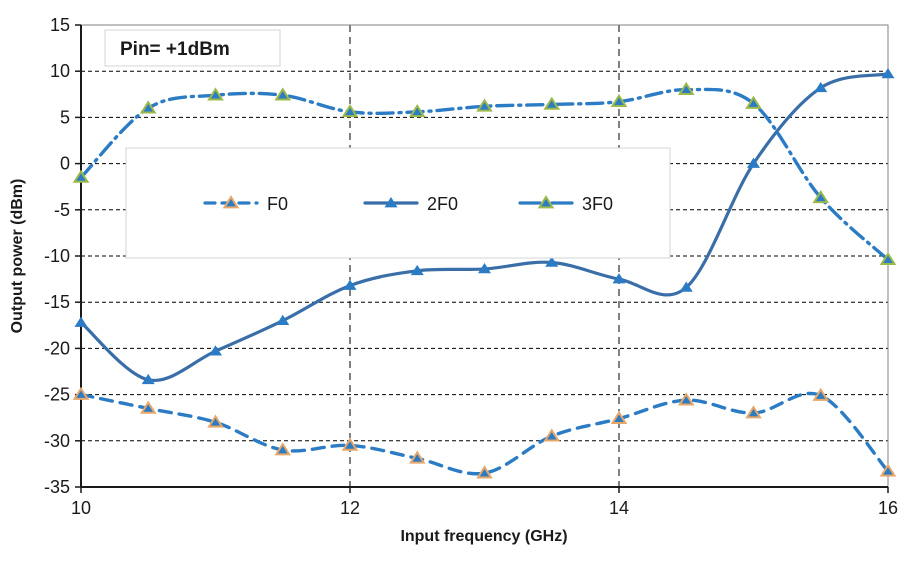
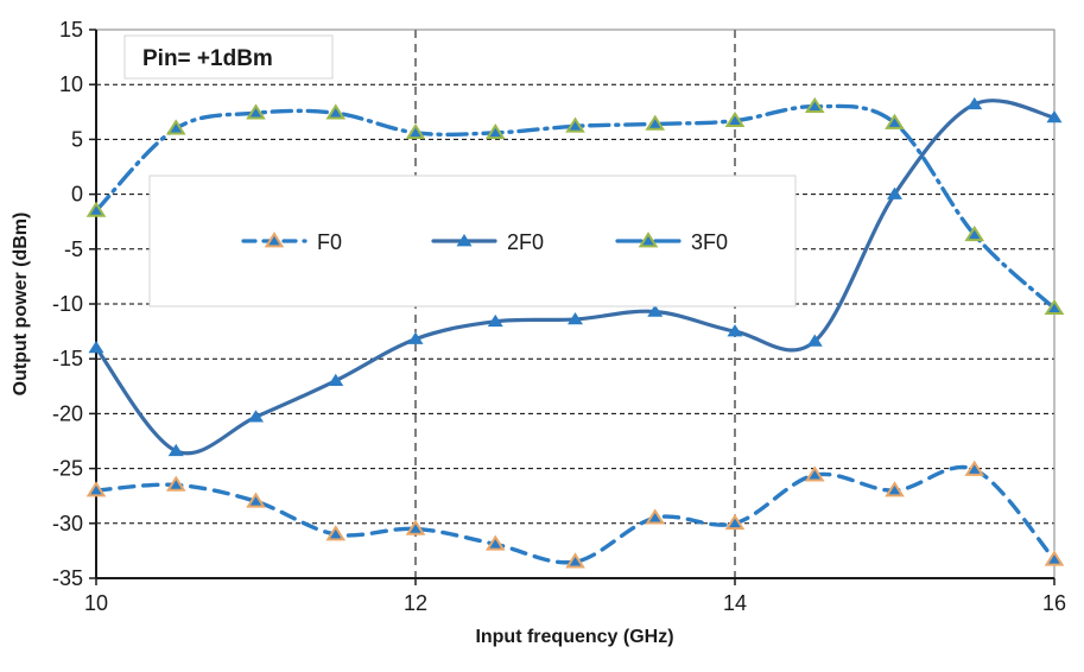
F0/10: -25 -> -27
2F0/10: -17 -> -14
F0/14: -28 -> -30
2F0/16: 10 -> 7
